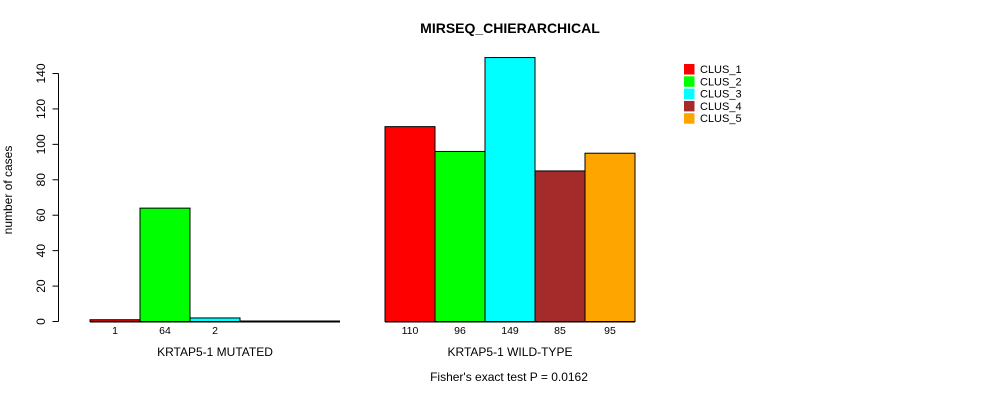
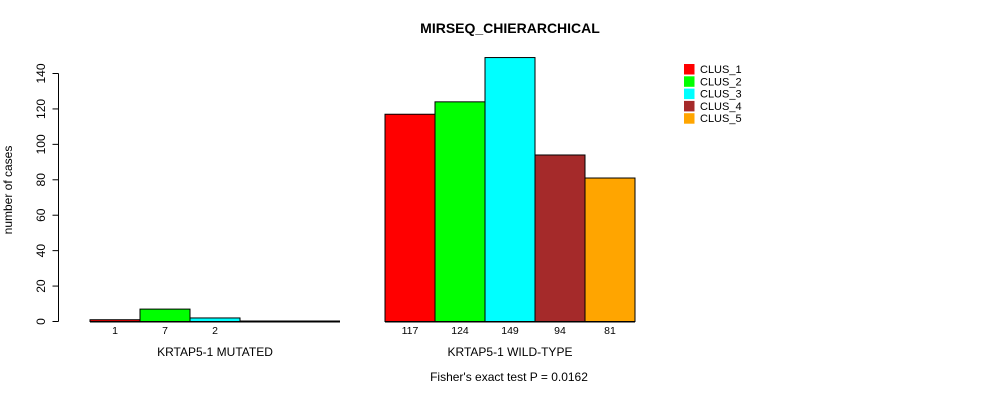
CLUS_2/KRTAP5-1 MUTATED: 64 -> 7
CLUS_1/KRTAP5-1 WILD-TYPE: 110 -> 117
CLUS_2/KRTAP5-1 WILD-TYPE: 96 -> 124
CLUS_4/KRTAP5-1 WILD-TYPE: 85 -> 94
CLUS_5/KRTAP5-1 WILD-TYPE: 95 -> 81
